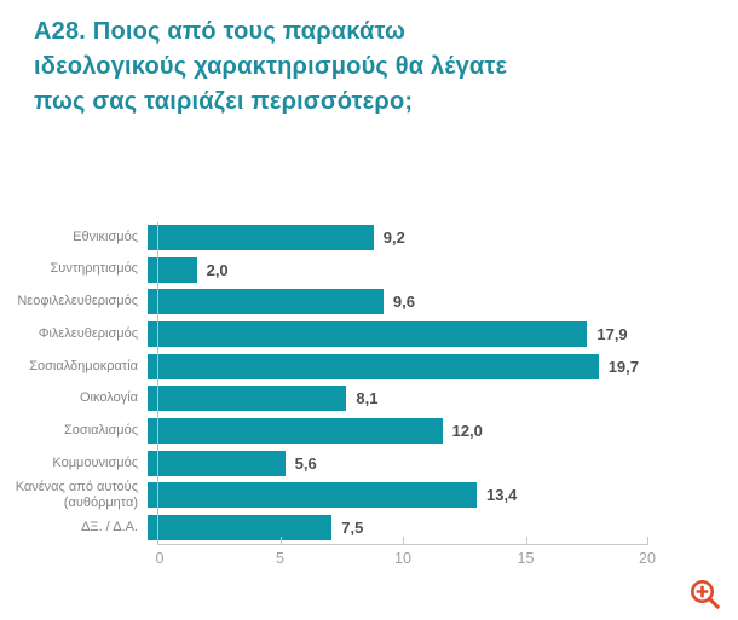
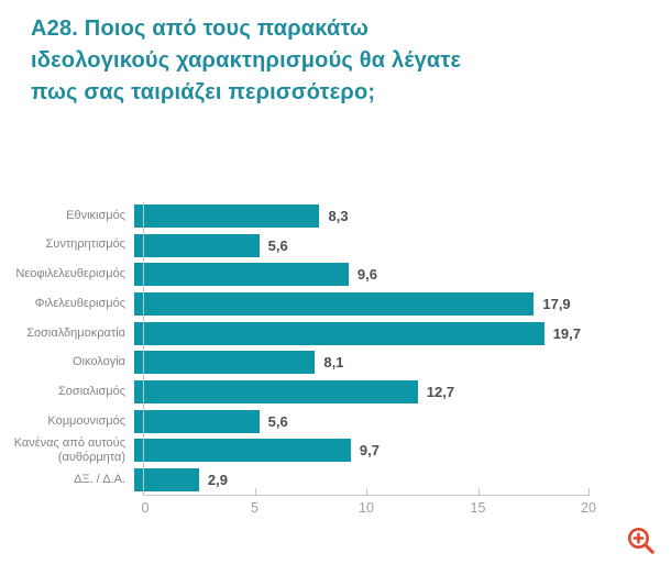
Εθνικισμός: 9,2 -> 8,3
Συντηρητισμός: 2,0 -> 5,6
Σοσιαλισμός: 12,0 -> 12,7
Κανένας από αυτούς (αυθόρμητα): 13,4 -> 9,7
ΔΞ. / Δ.Α.: 7,5 -> 2,9
